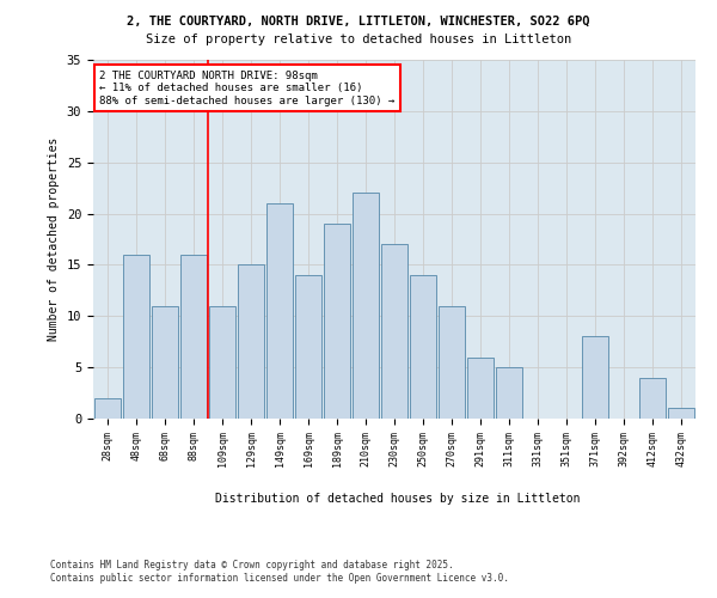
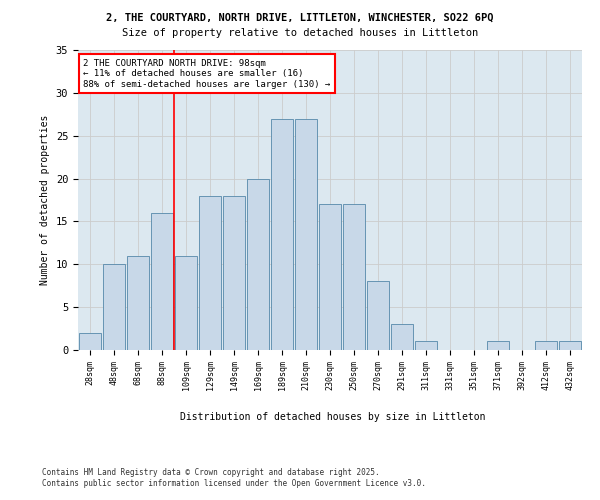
48sqm: 16 -> 10
129sqm: 15 -> 18
149sqm: 21 -> 18
169sqm: 14 -> 20
189sqm: 19 -> 27
210sqm: 22 -> 27
250sqm: 14 -> 17
270sqm: 11 -> 8
291sqm: 6 -> 3
311sqm: 5 -> 1
371sqm: 8 -> 1
412sqm: 4 -> 1
